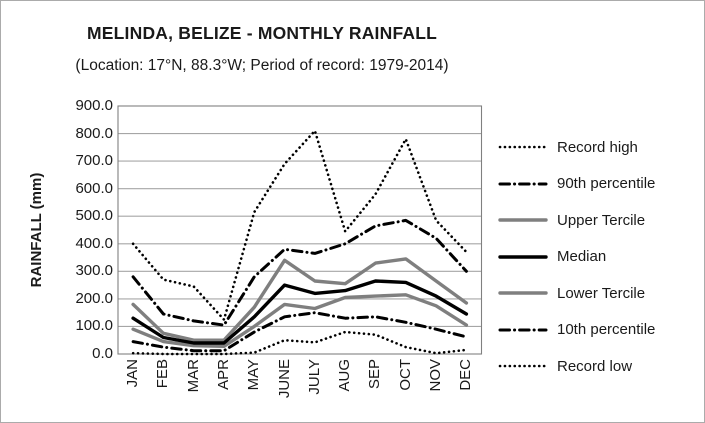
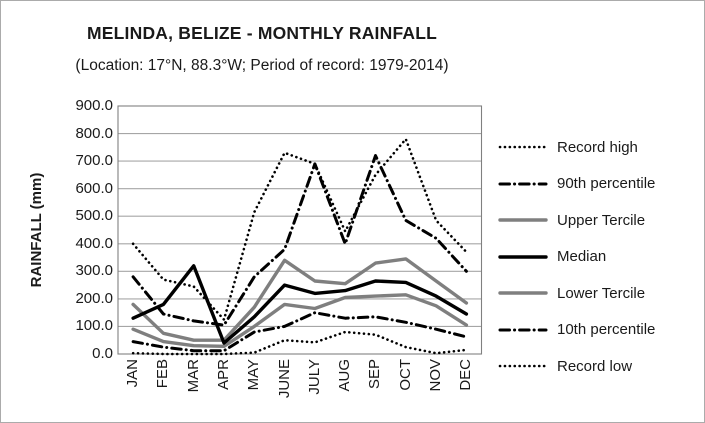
Median/FEB: 60 -> 180
Median/MAR: 40 -> 320
Record high/JUNE: 690 -> 730
10th percentile/JUNE: 140 -> 100
Record high/JULY: 810 -> 690
90th percentile/JULY: 360 -> 690
Record high/SEP: 580 -> 650
90th percentile/SEP: 460 -> 720
